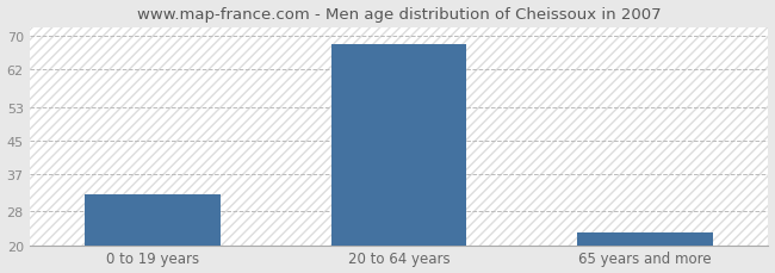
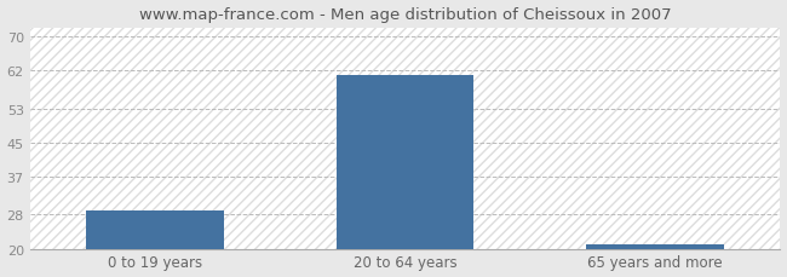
0 to 19 years: 32 -> 29
20 to 64 years: 68 -> 61
65 years and more: 23 -> 21
